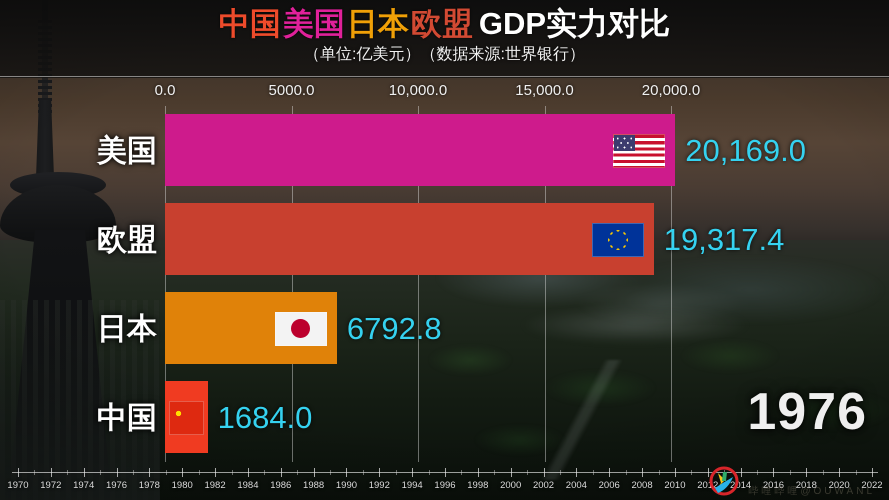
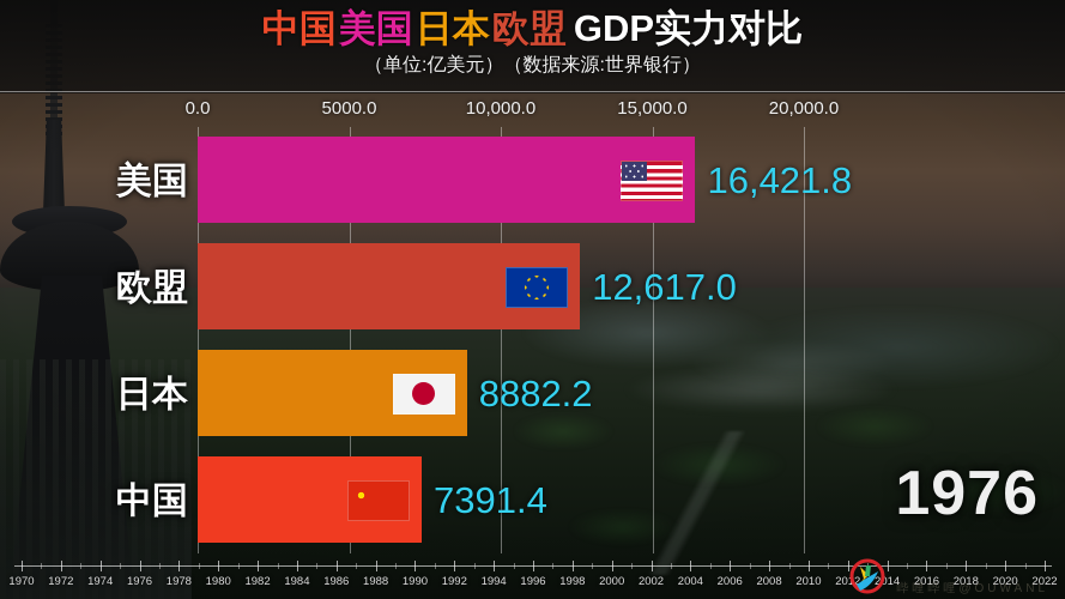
美国: 20,169.0 -> 16,421.8
欧盟: 19,317.4 -> 12,617.0
日本: 6792.8 -> 8882.2
中国: 1684.0 -> 7391.4
